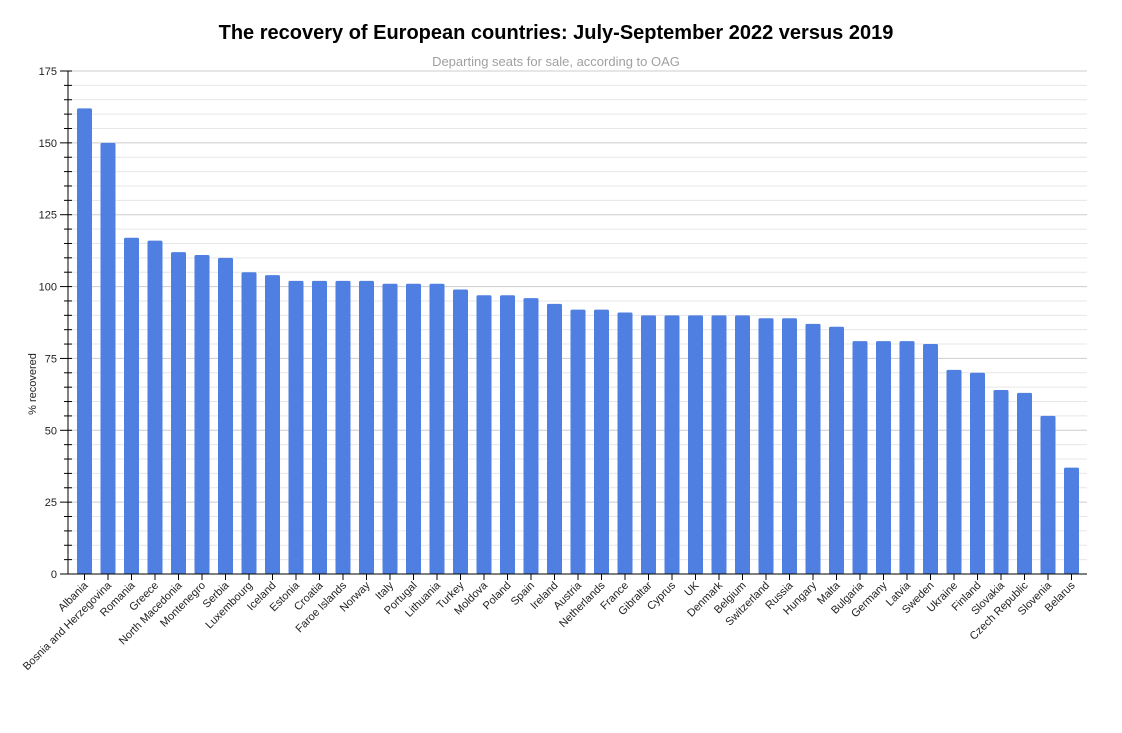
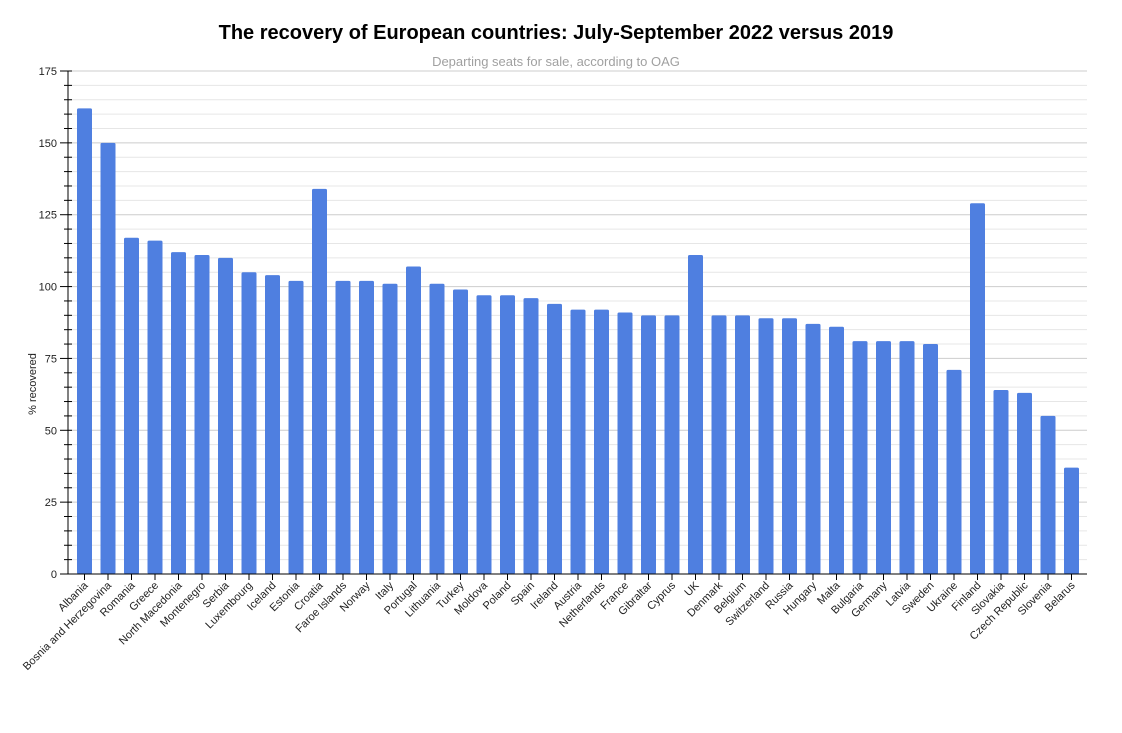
Croatia: 102 -> 134
Portugal: 101 -> 107
UK: 90 -> 111
Finland: 70 -> 129
